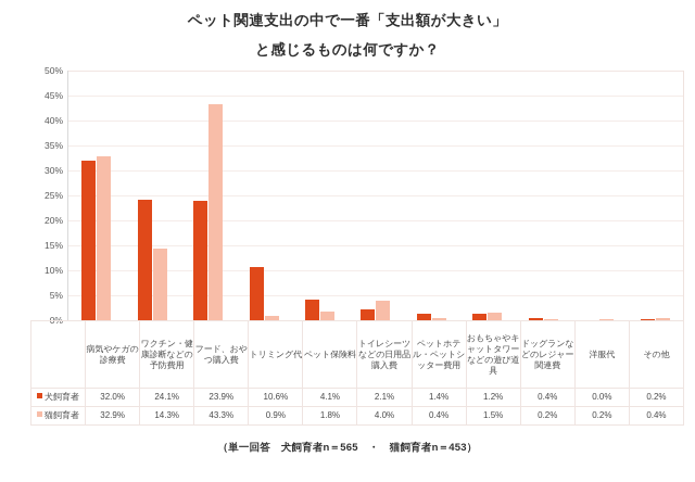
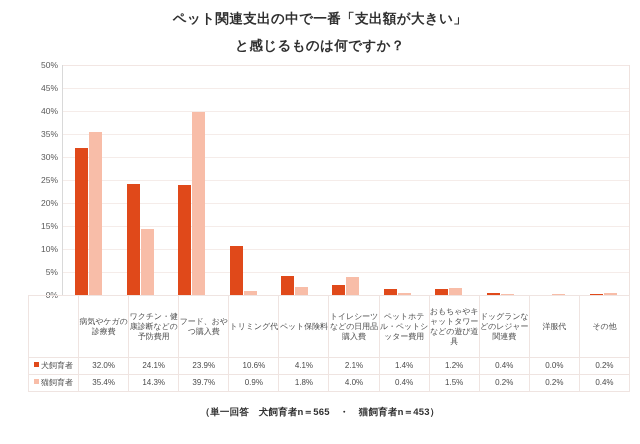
猫飼育者/病気やケガの診療費: 32.9% -> 35.4%
猫飼育者/フード、おやつ購入費: 43.3% -> 39.7%
